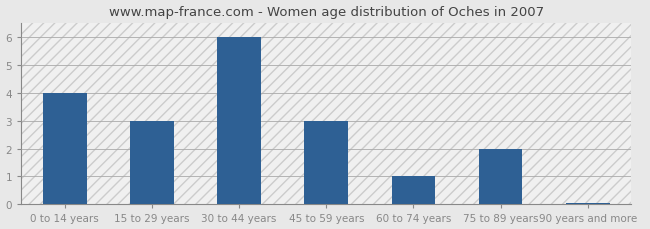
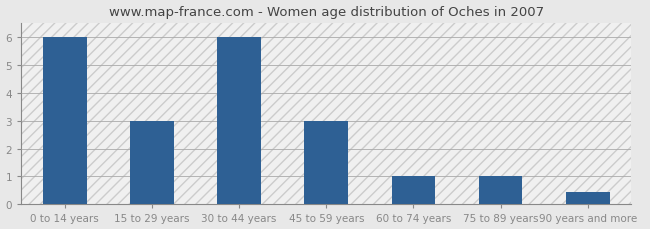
0 to 14 years: 4.00 -> 6.00
75 to 89 years: 2.00 -> 1.00
90 years and more: 0.05 -> 0.45
